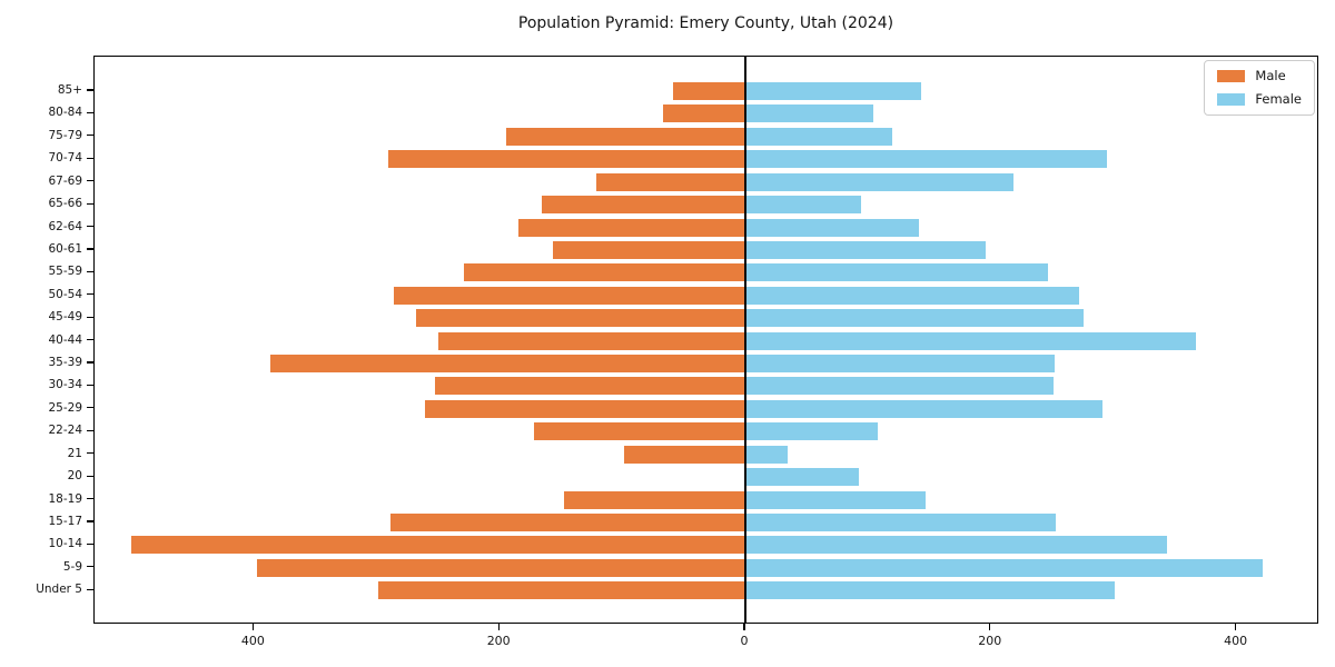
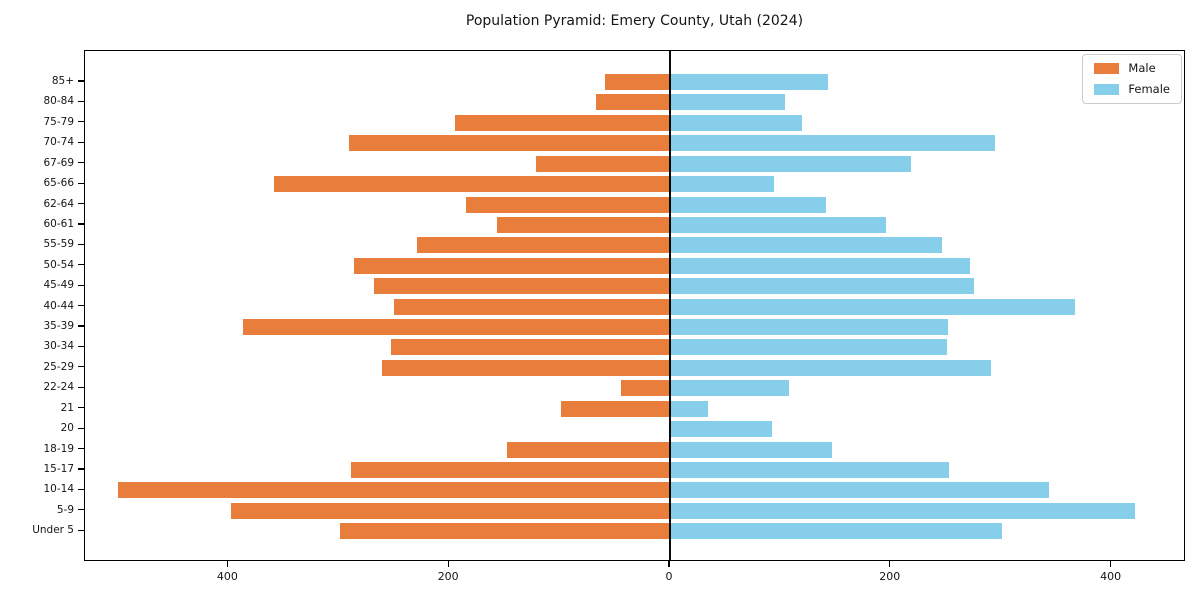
Male/65-66: 166 -> 359
Male/22-24: 172 -> 44
